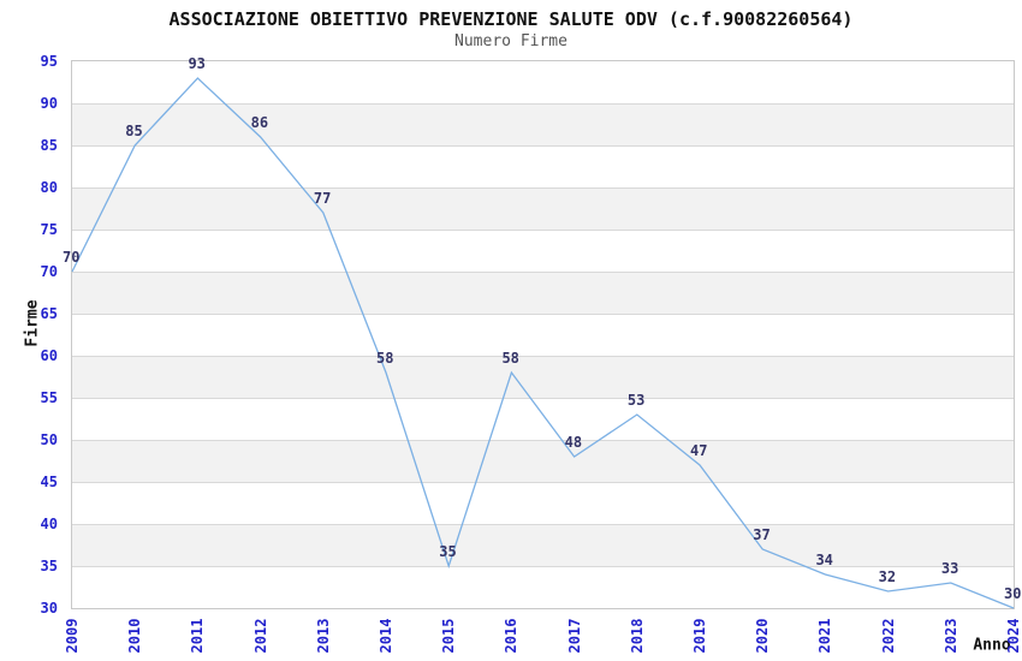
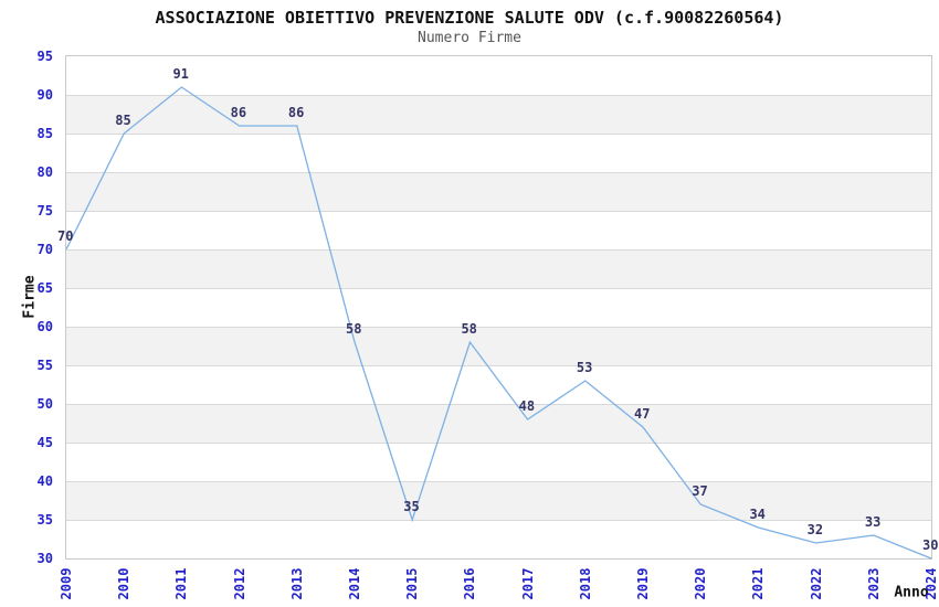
2011: 93 -> 91
2013: 77 -> 86
